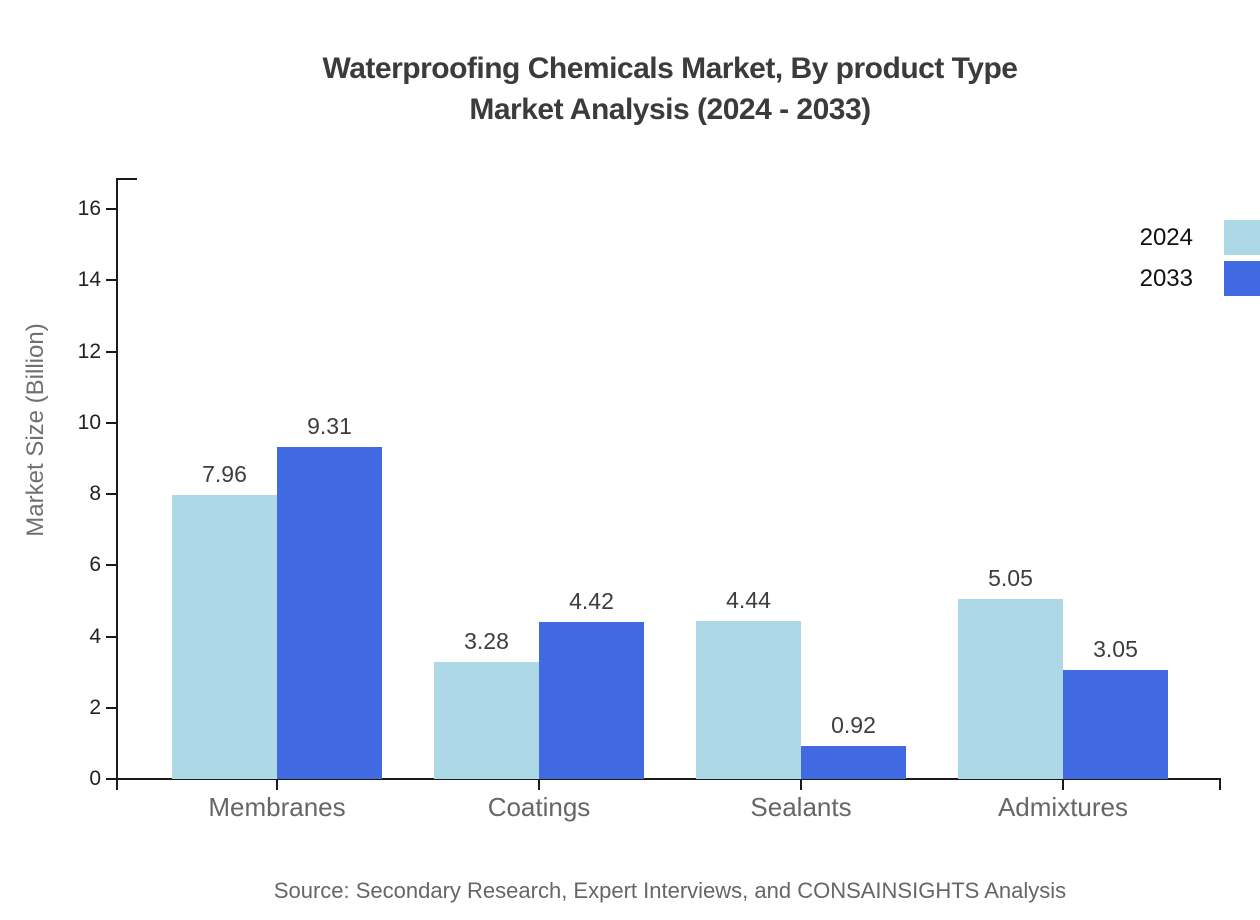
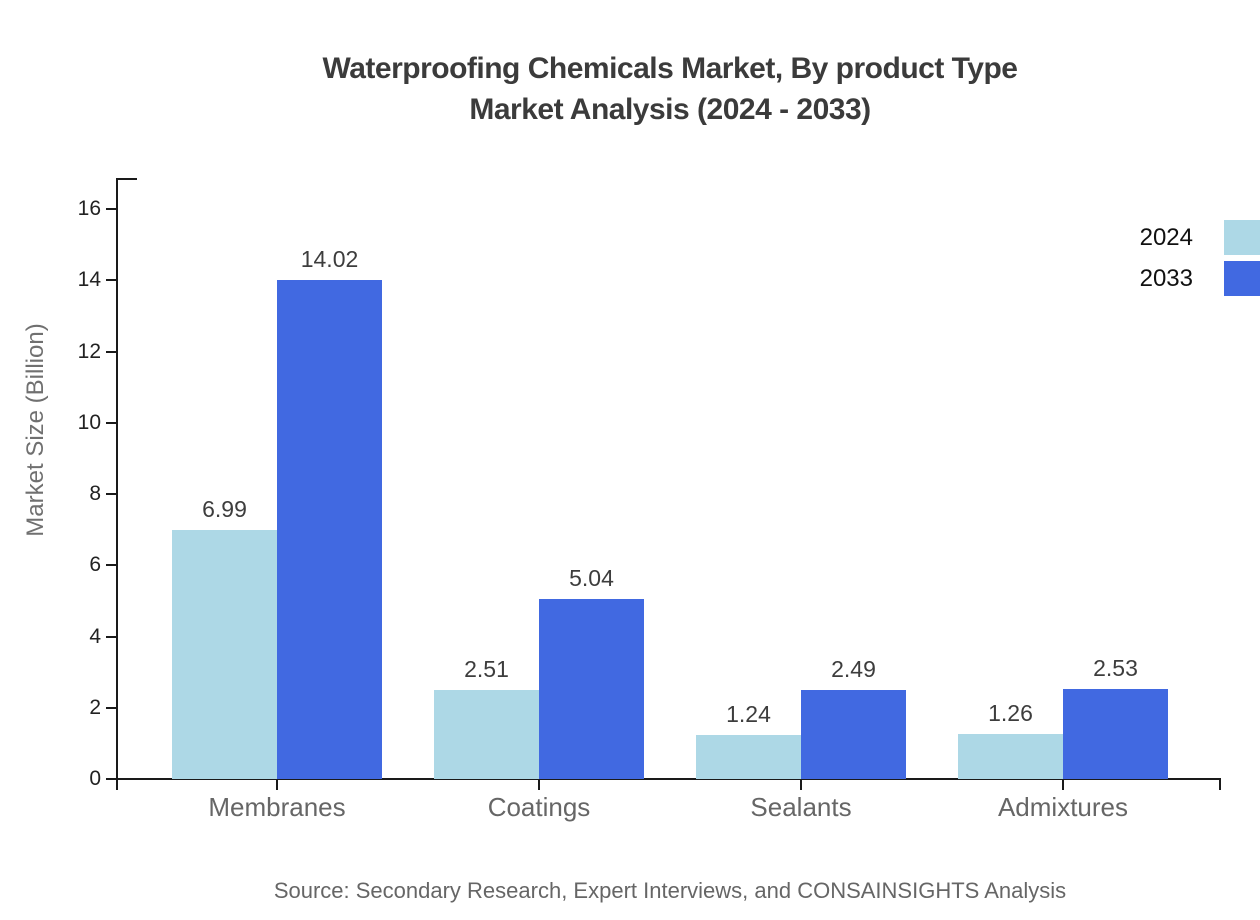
2024/Membranes: 7.96 -> 6.99
2033/Membranes: 9.31 -> 14.02
2024/Coatings: 3.28 -> 2.51
2033/Coatings: 4.42 -> 5.04
2024/Sealants: 4.44 -> 1.24
2033/Sealants: 0.92 -> 2.49
2024/Admixtures: 5.05 -> 1.26
2033/Admixtures: 3.05 -> 2.53
